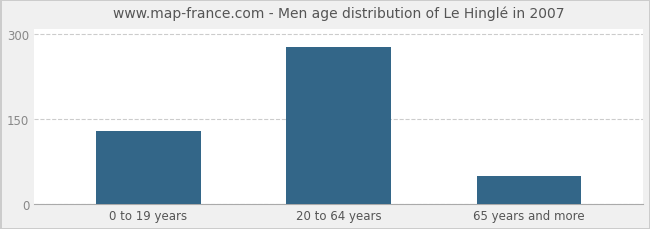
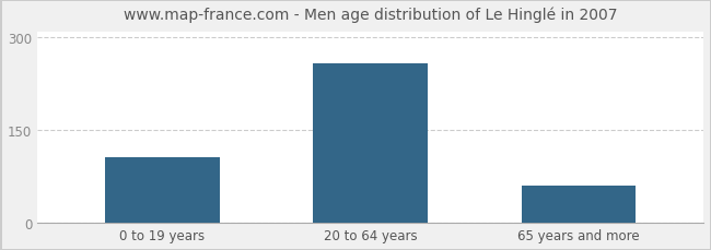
0 to 19 years: 130 -> 106
20 to 64 years: 277 -> 258
65 years and more: 50 -> 60
